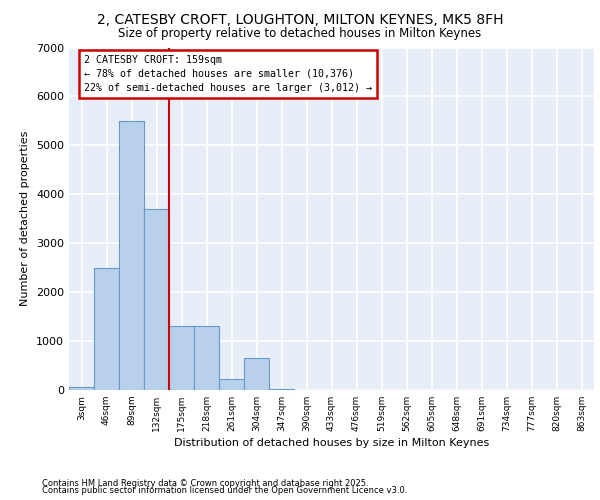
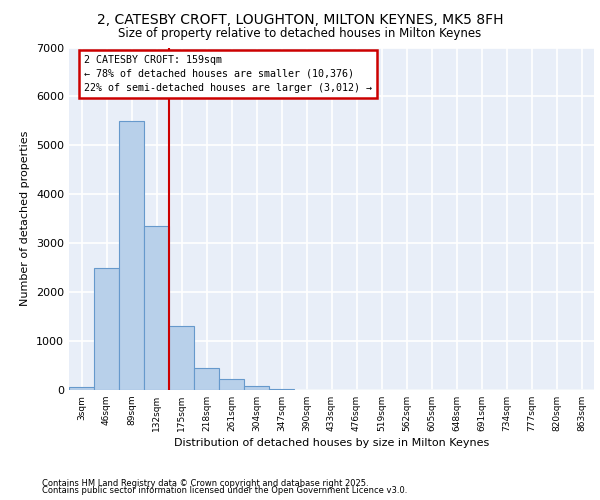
132sqm: 3700 -> 3350
218sqm: 1300 -> 450
304sqm: 650 -> 80
